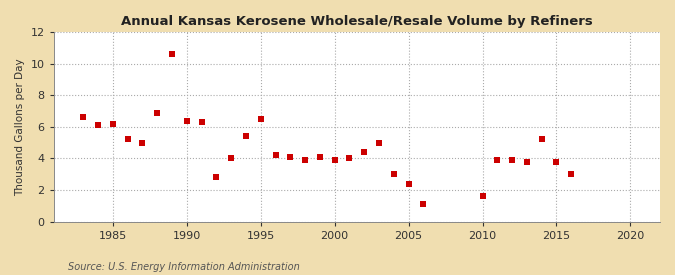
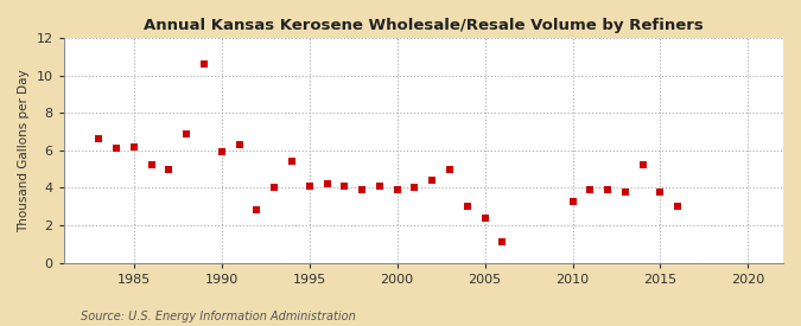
1990: 6.4 -> 5.9
1995: 6.5 -> 4.1
2010: 1.6 -> 3.3
